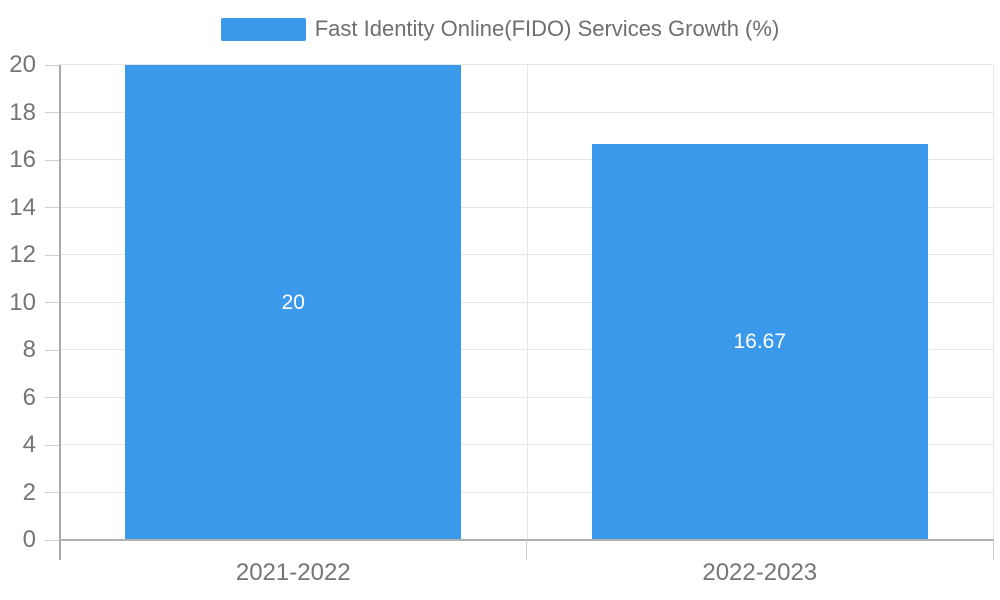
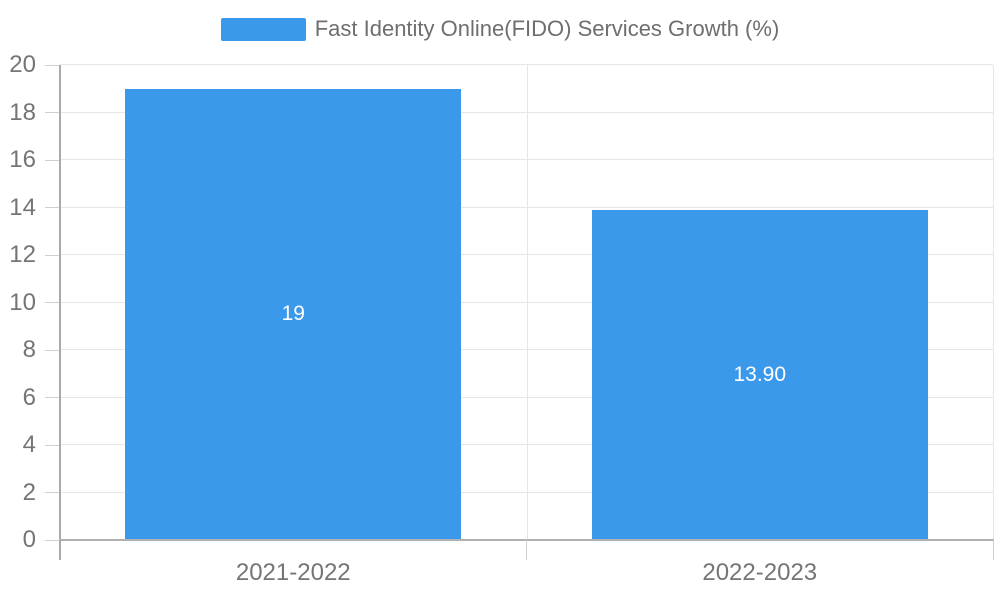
2021-2022: 20 -> 19
2022-2023: 16.67 -> 13.90
